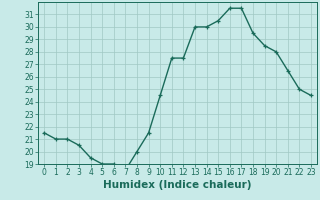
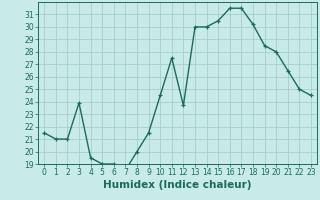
3: 20.5 -> 23.9
12: 27.5 -> 23.7
18: 29.5 -> 30.2
